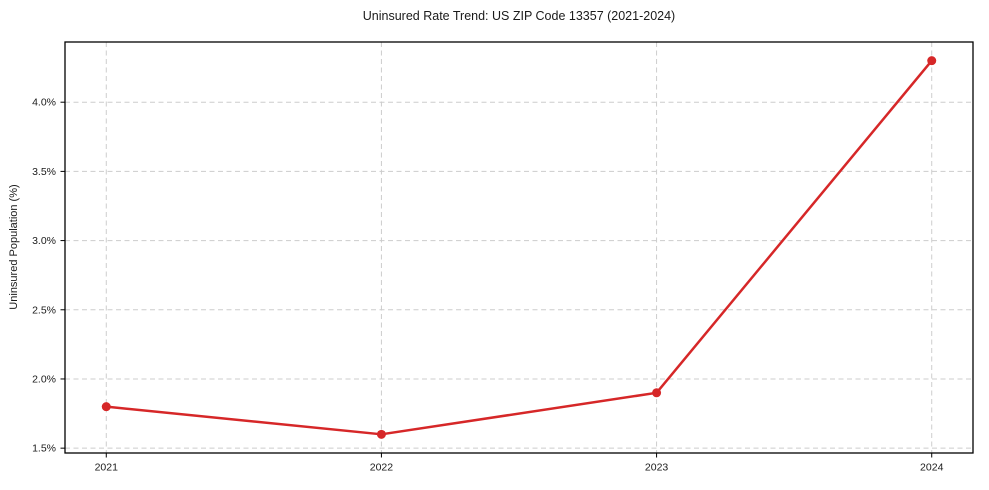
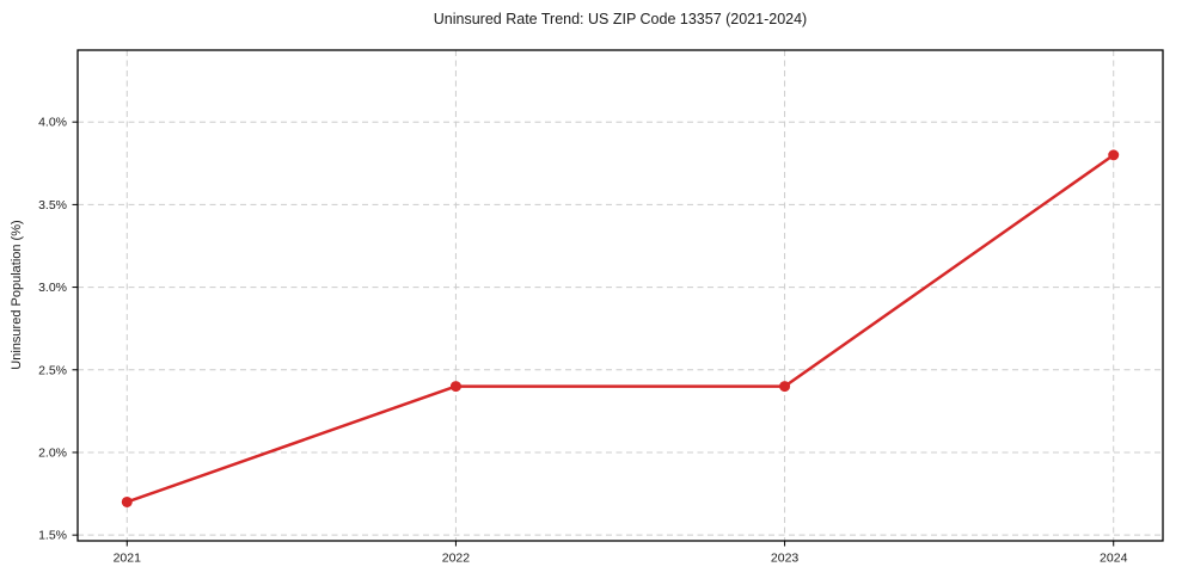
2021: 1.8% -> 1.7%
2022: 1.6% -> 2.4%
2023: 1.9% -> 2.4%
2024: 4.3% -> 3.8%
